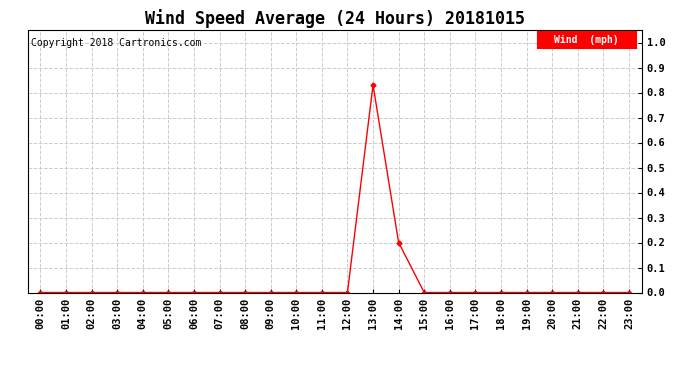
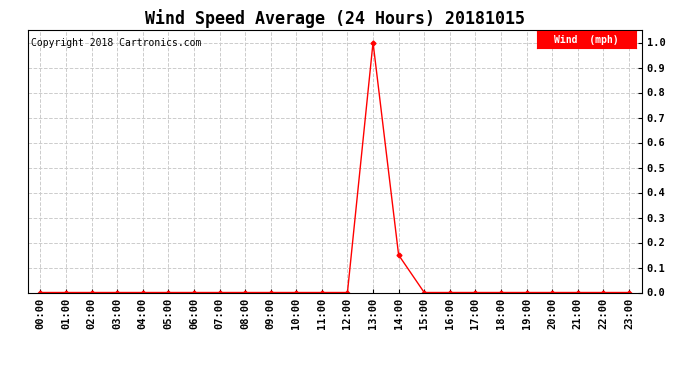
13:00: 0.83 -> 1.00
14:00: 0.20 -> 0.15
